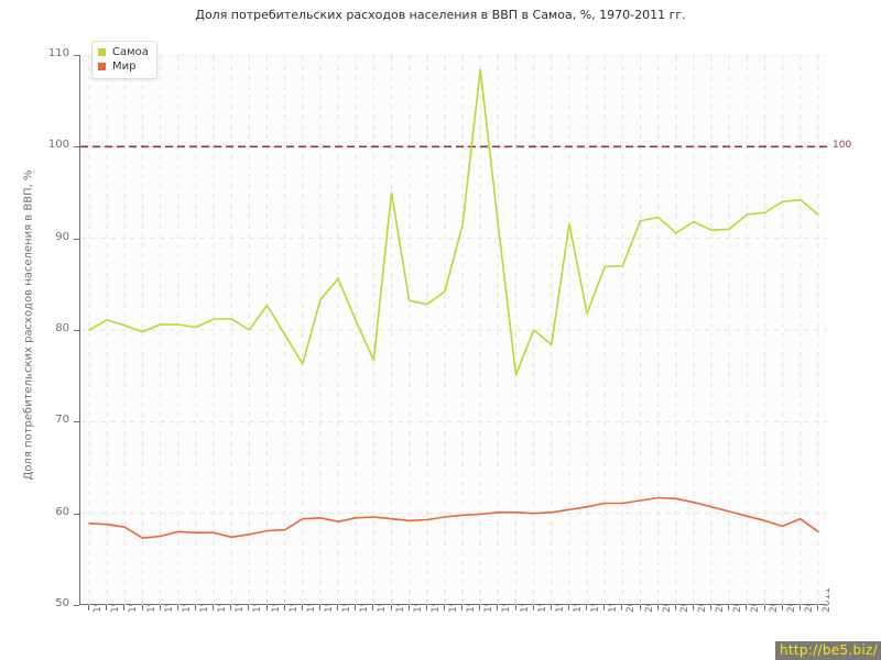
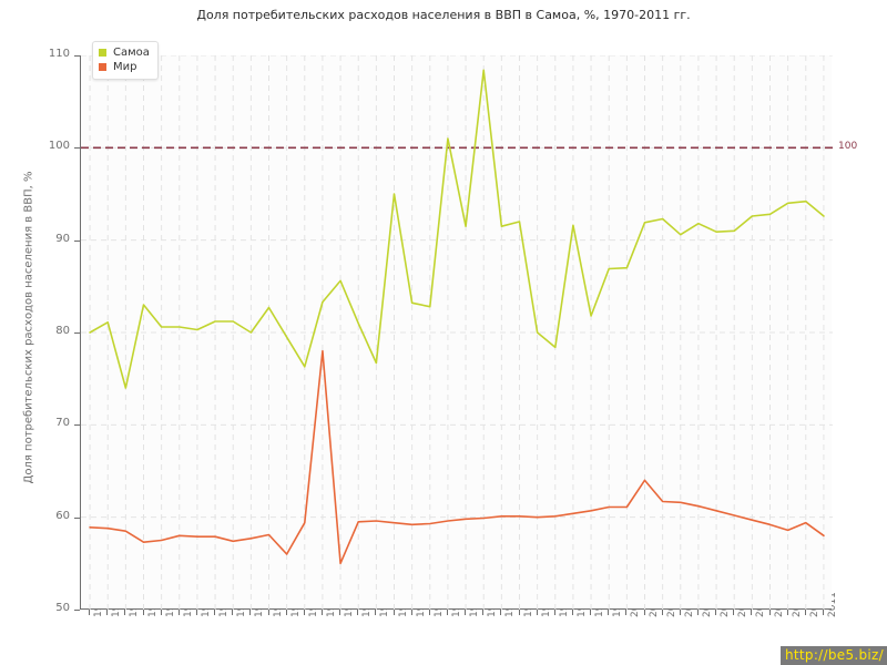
Самоа/1972: 80 -> 74
Самоа/1973: 80 -> 83
Мир/1981: 58 -> 56
Мир/1983: 60 -> 78
Мир/1984: 59 -> 55
Самоа/1990: 84 -> 101
Самоа/1994: 75 -> 92
Мир/2001: 61 -> 64
